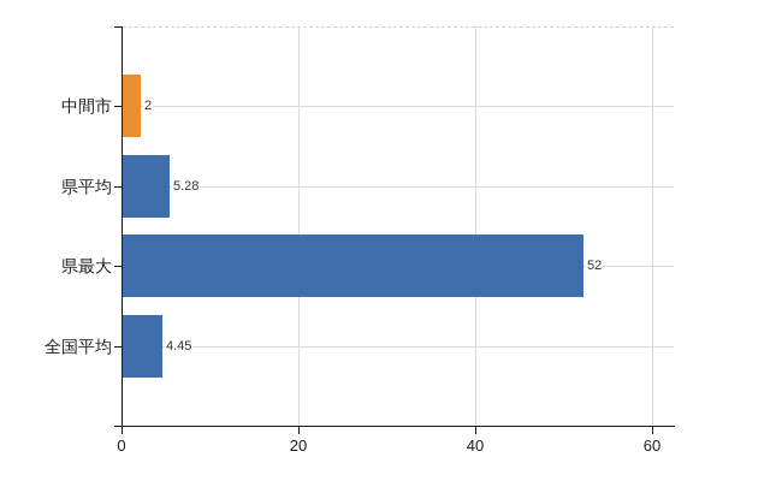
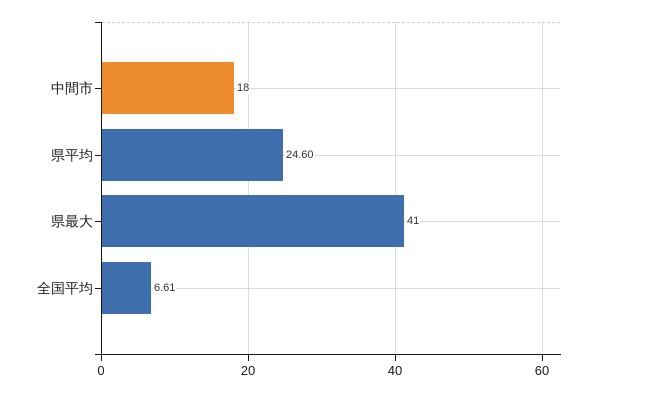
中間市: 2 -> 18
県平均: 5.28 -> 24.60
県最大: 52 -> 41
全国平均: 4.45 -> 6.61
